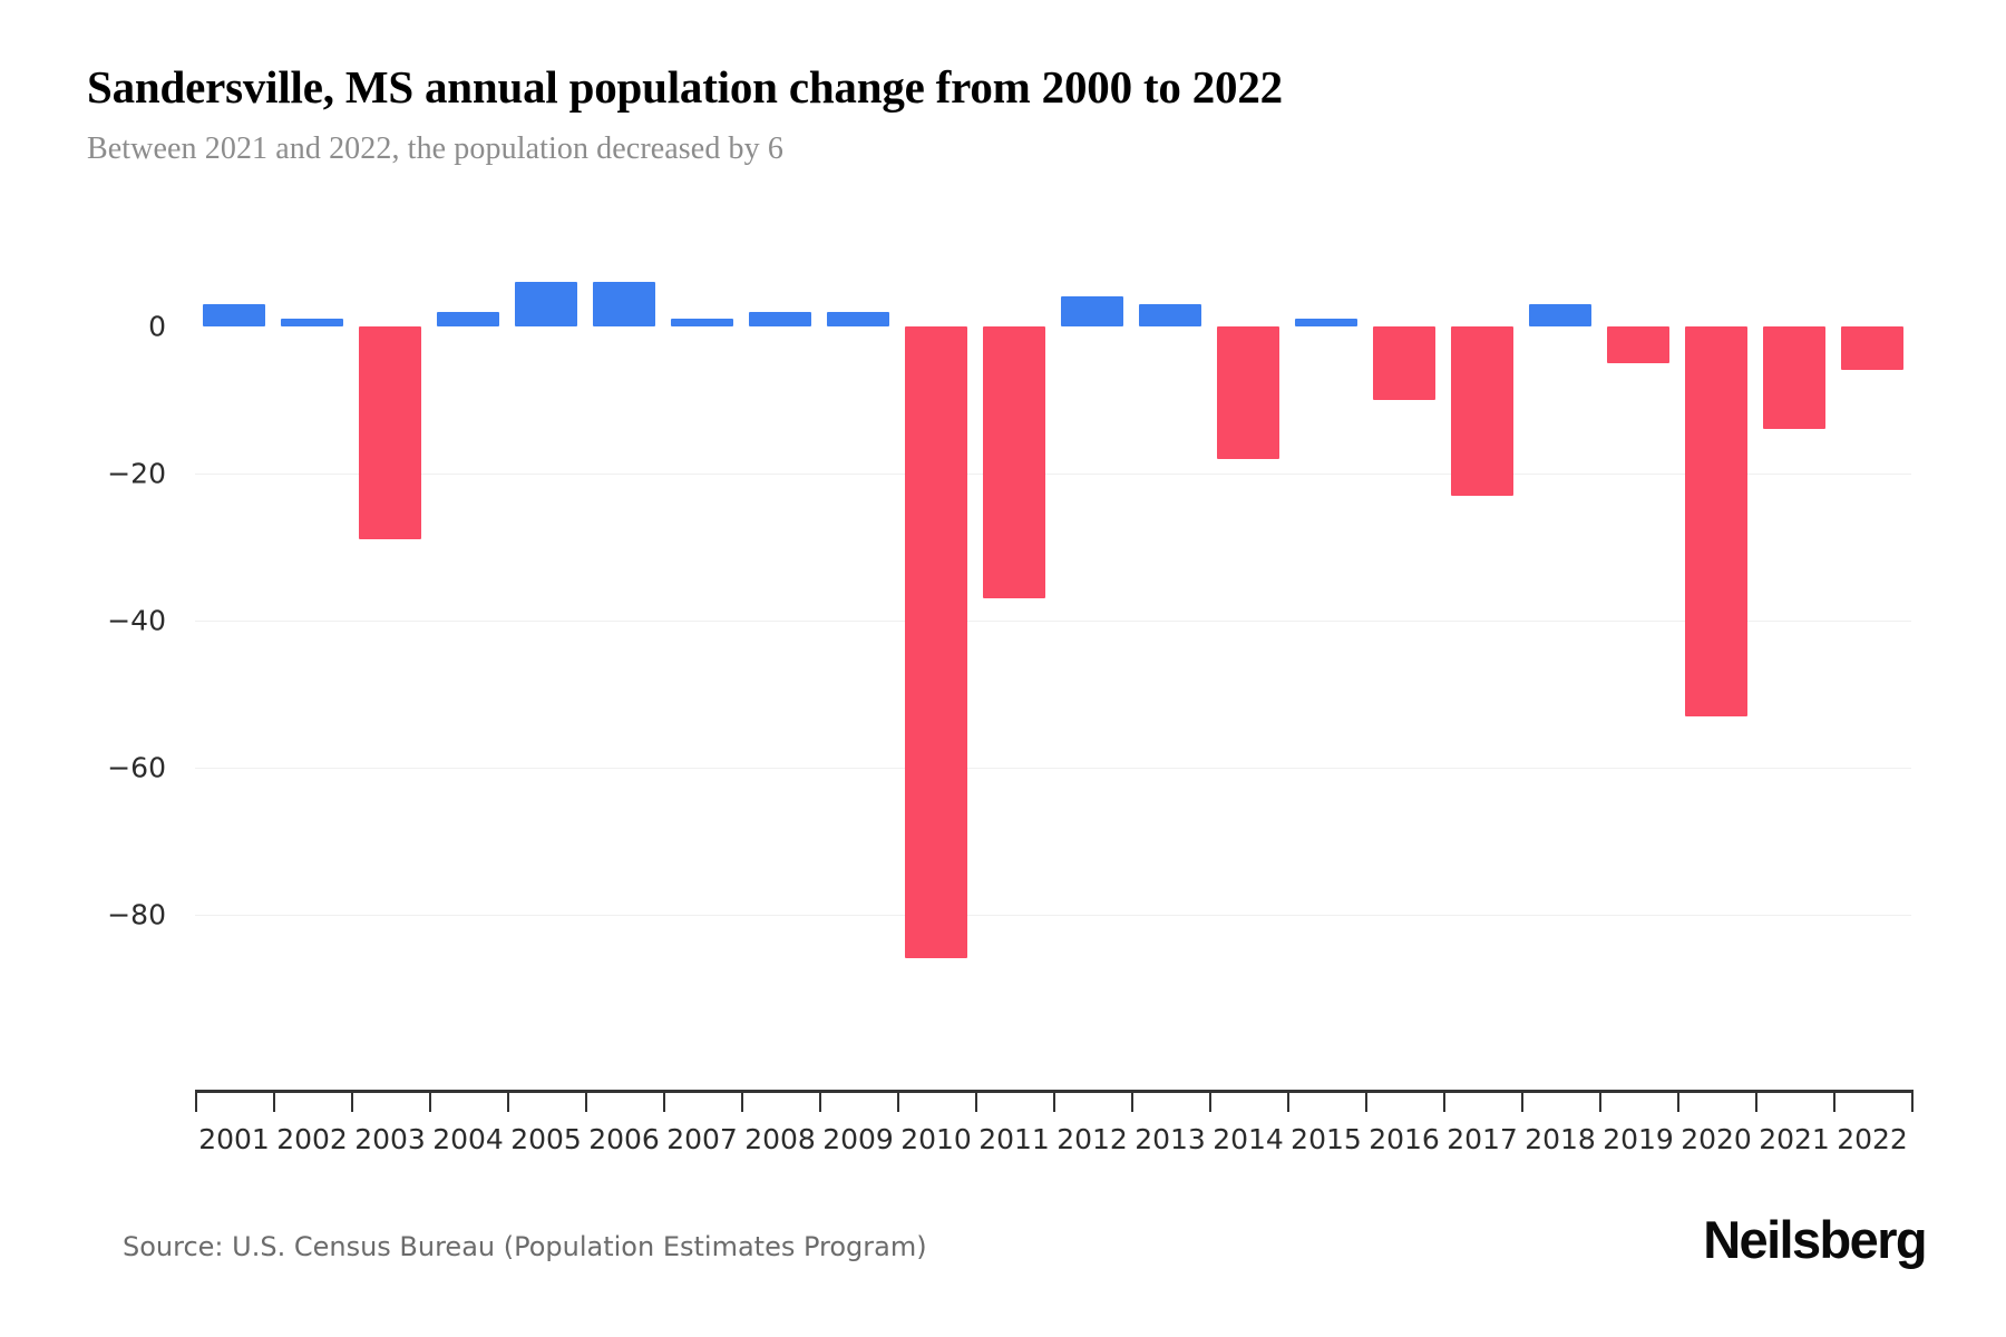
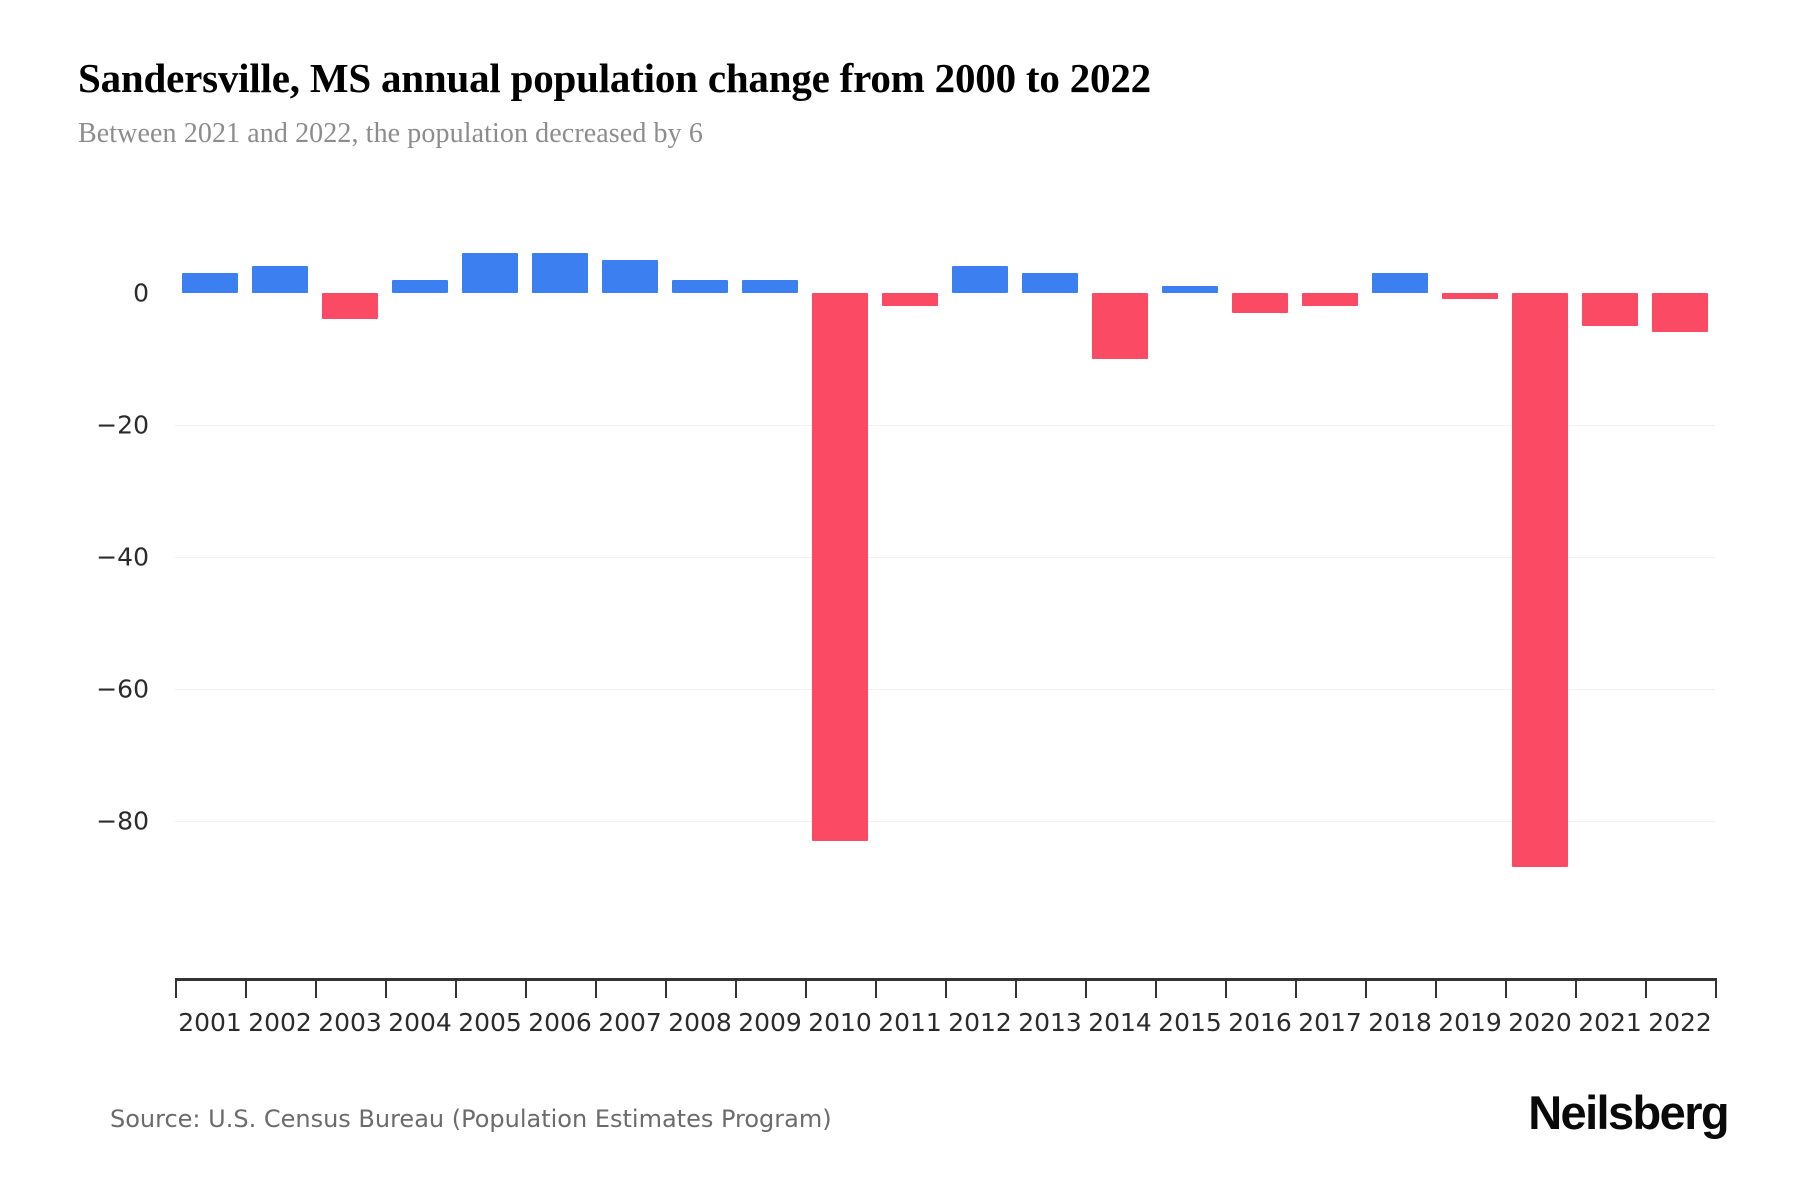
2002: 1 -> 4
2003: -29 -> -4
2007: 1 -> 5
2010: -86 -> -83
2011: -37 -> -2
2014: -18 -> -10
2016: -10 -> -3
2017: -23 -> -2
2019: -5 -> -1
2020: -53 -> -87
2021: -14 -> -5
